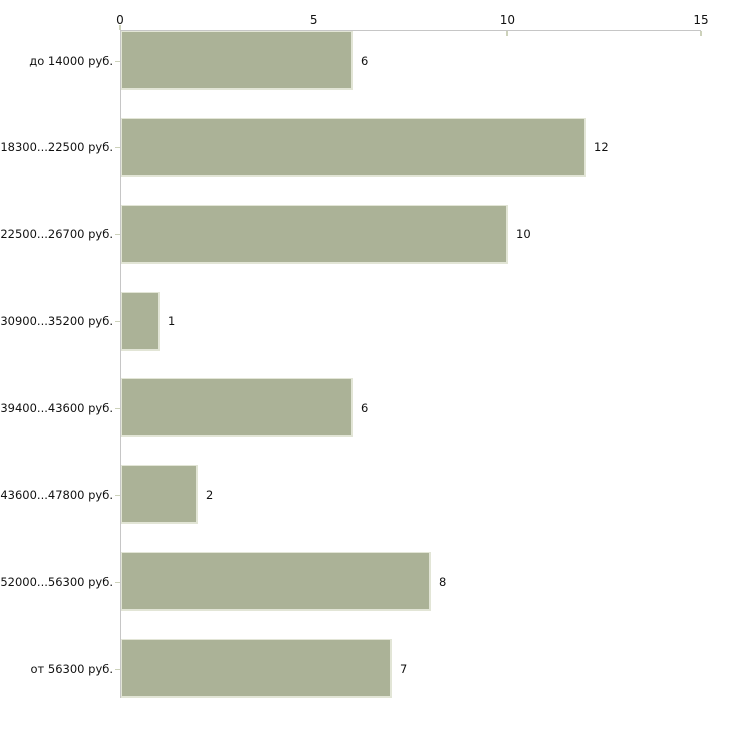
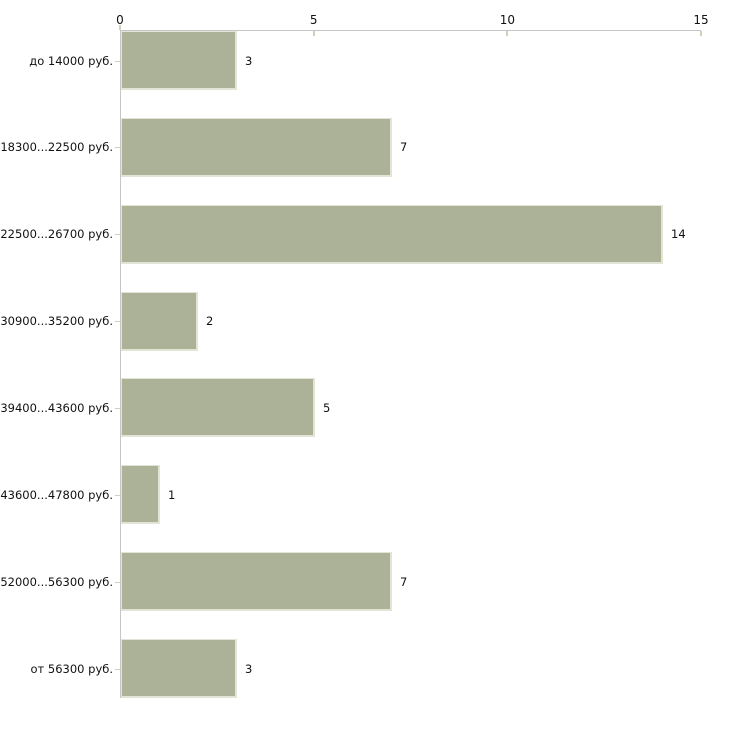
до 14000 руб.: 6 -> 3
18300...22500 руб.: 12 -> 7
22500...26700 руб.: 10 -> 14
30900...35200 руб.: 1 -> 2
39400...43600 руб.: 6 -> 5
43600...47800 руб.: 2 -> 1
52000...56300 руб.: 8 -> 7
от 56300 руб.: 7 -> 3
